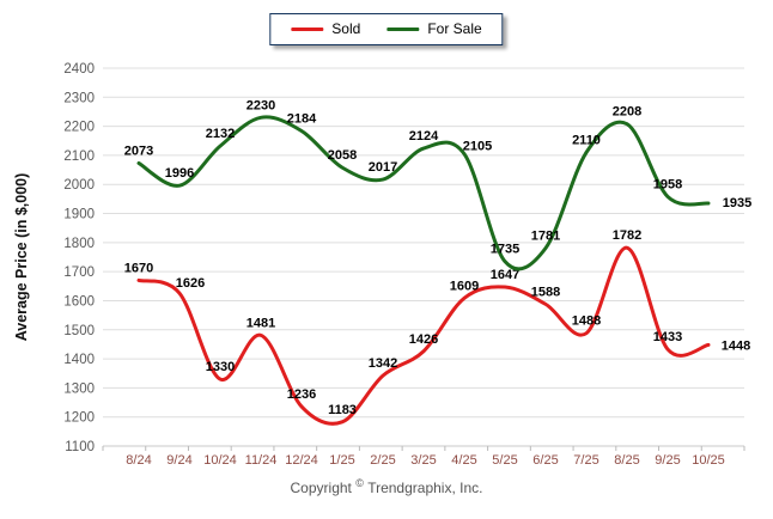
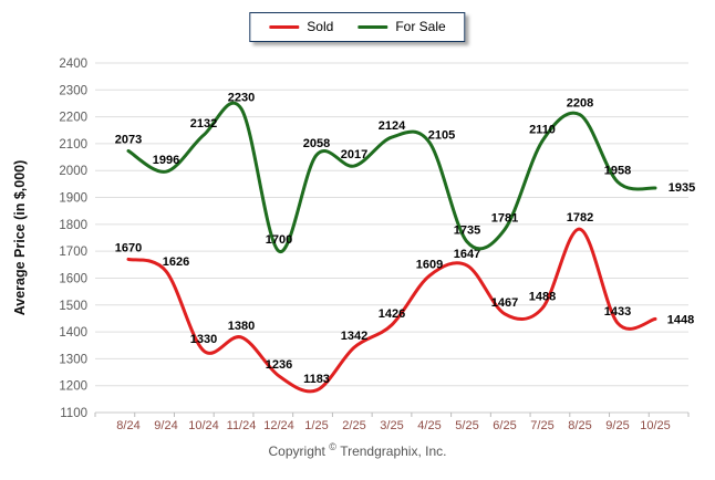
Sold/11/24: 1481 -> 1380
For Sale/12/24: 2184 -> 1700
Sold/6/25: 1588 -> 1467
